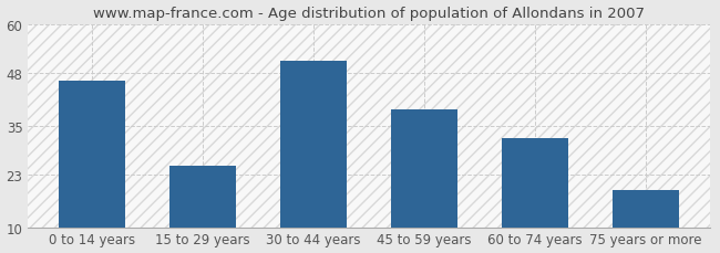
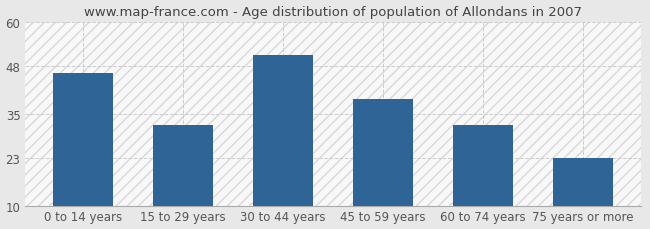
15 to 29 years: 25 -> 32
75 years or more: 19 -> 23
